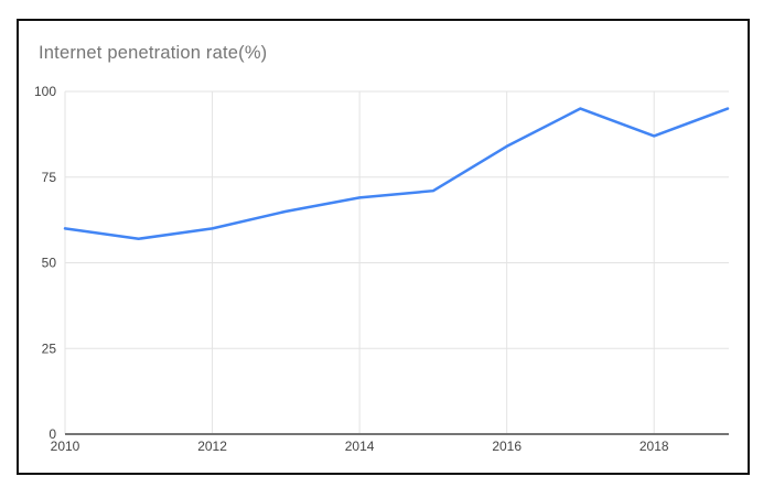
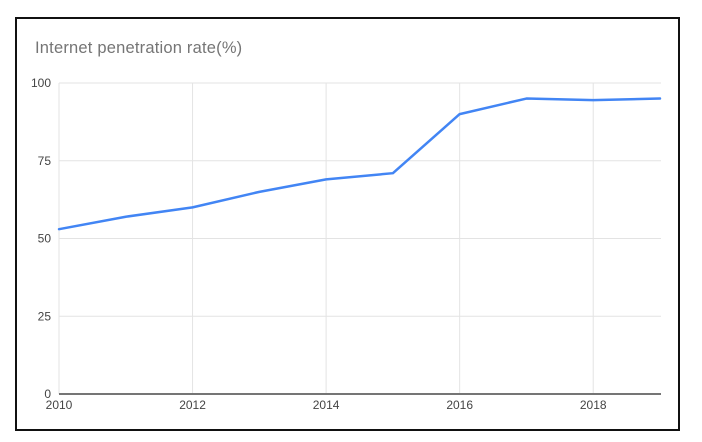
2010: 60 -> 53
2016: 84 -> 90
2018: 87 -> 94
